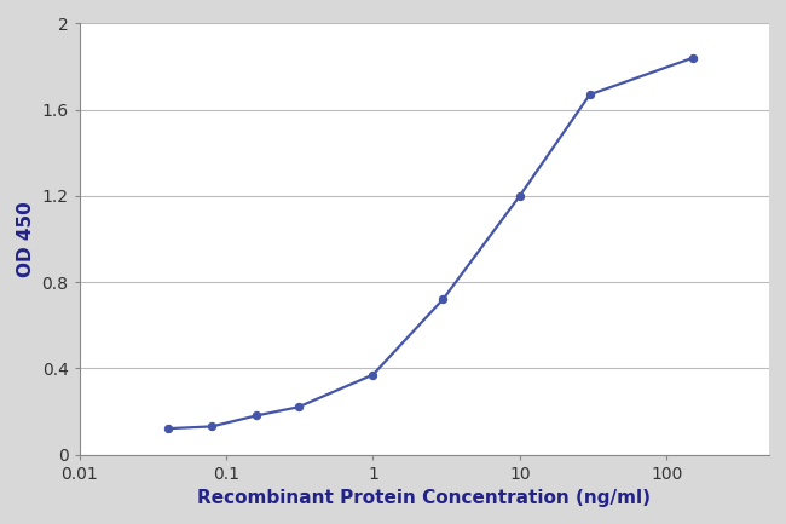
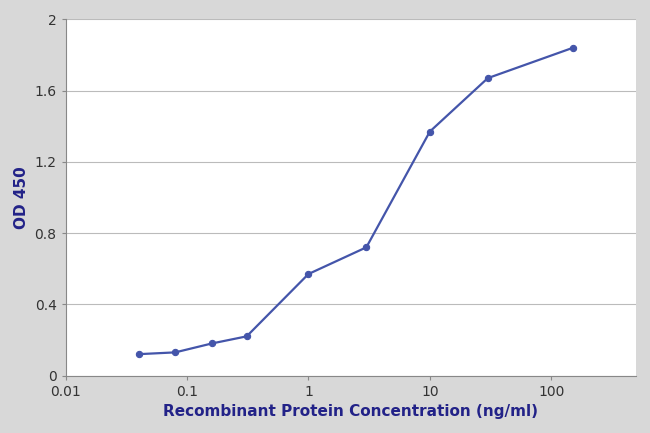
1: 0.37 -> 0.57
10: 1.20 -> 1.37
